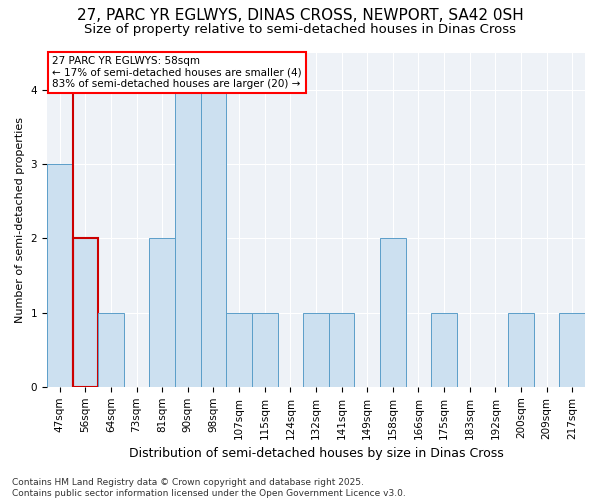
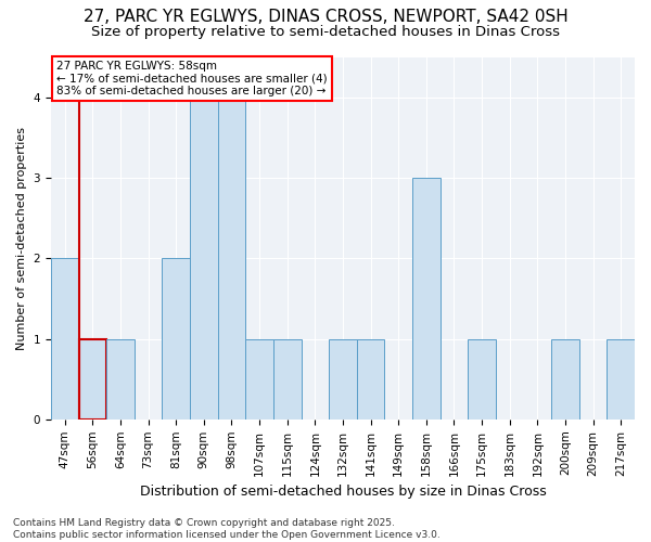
47sqm: 3 -> 2
56sqm: 2 -> 1
158sqm: 2 -> 3
